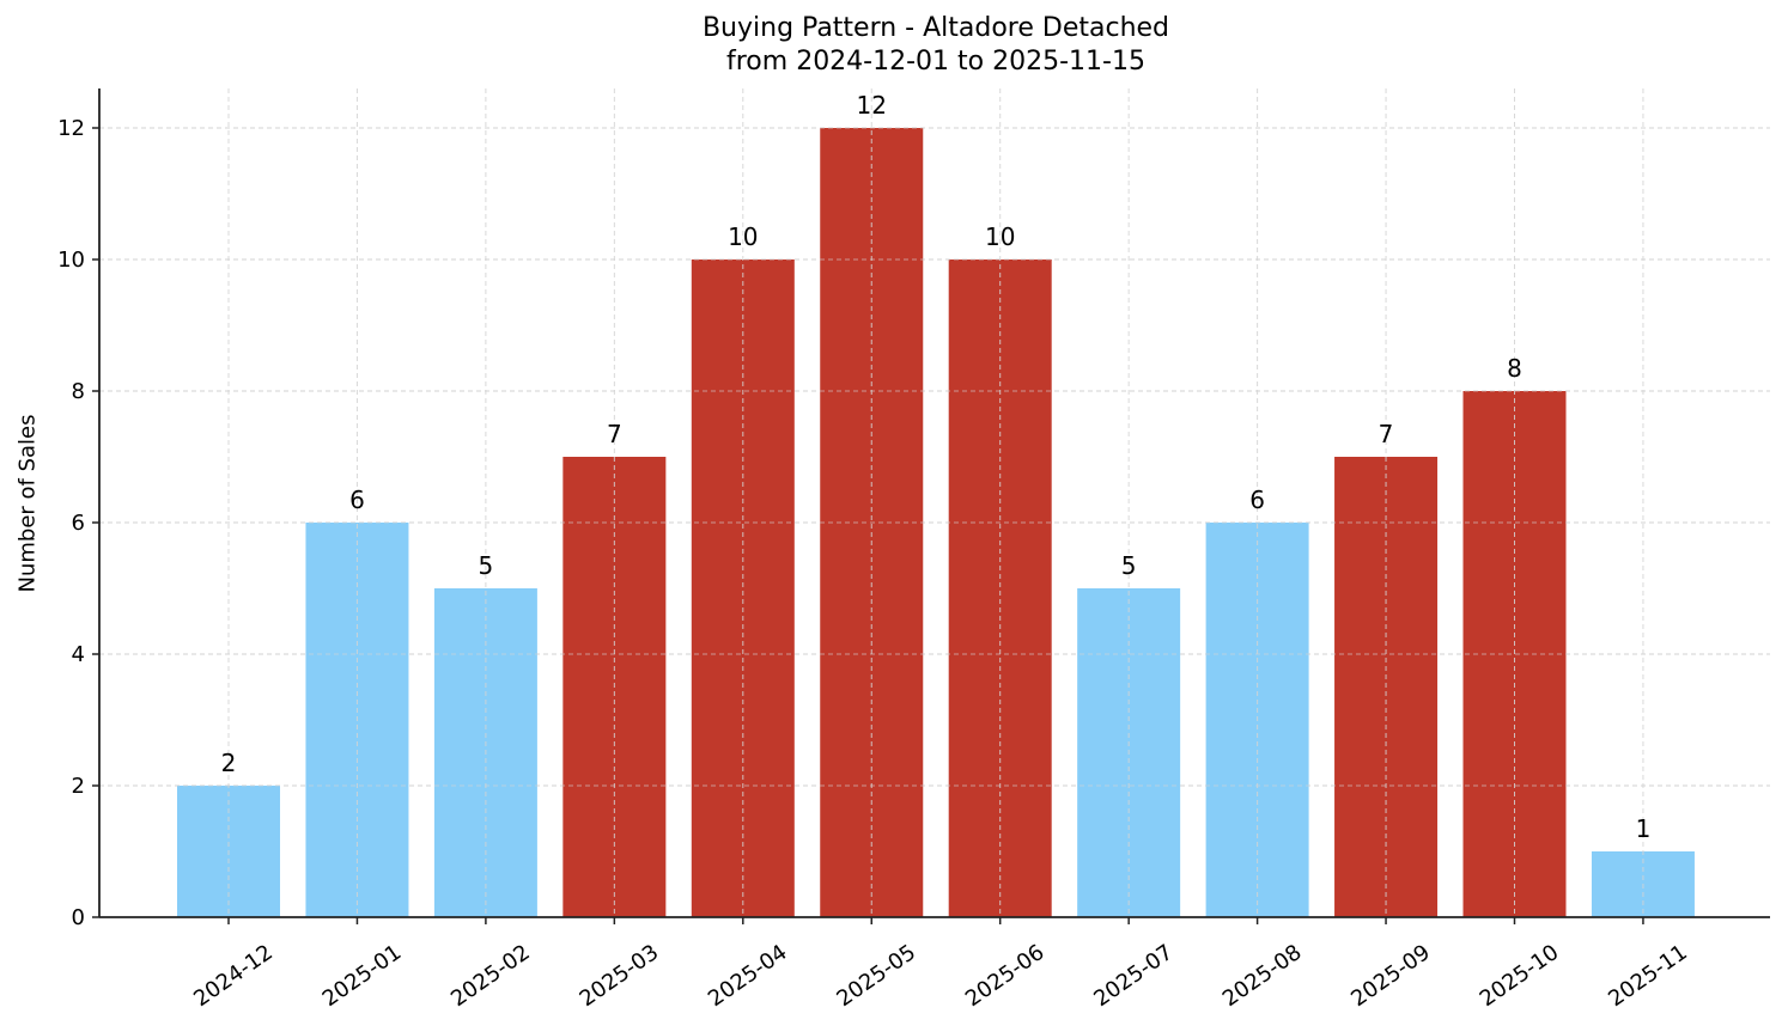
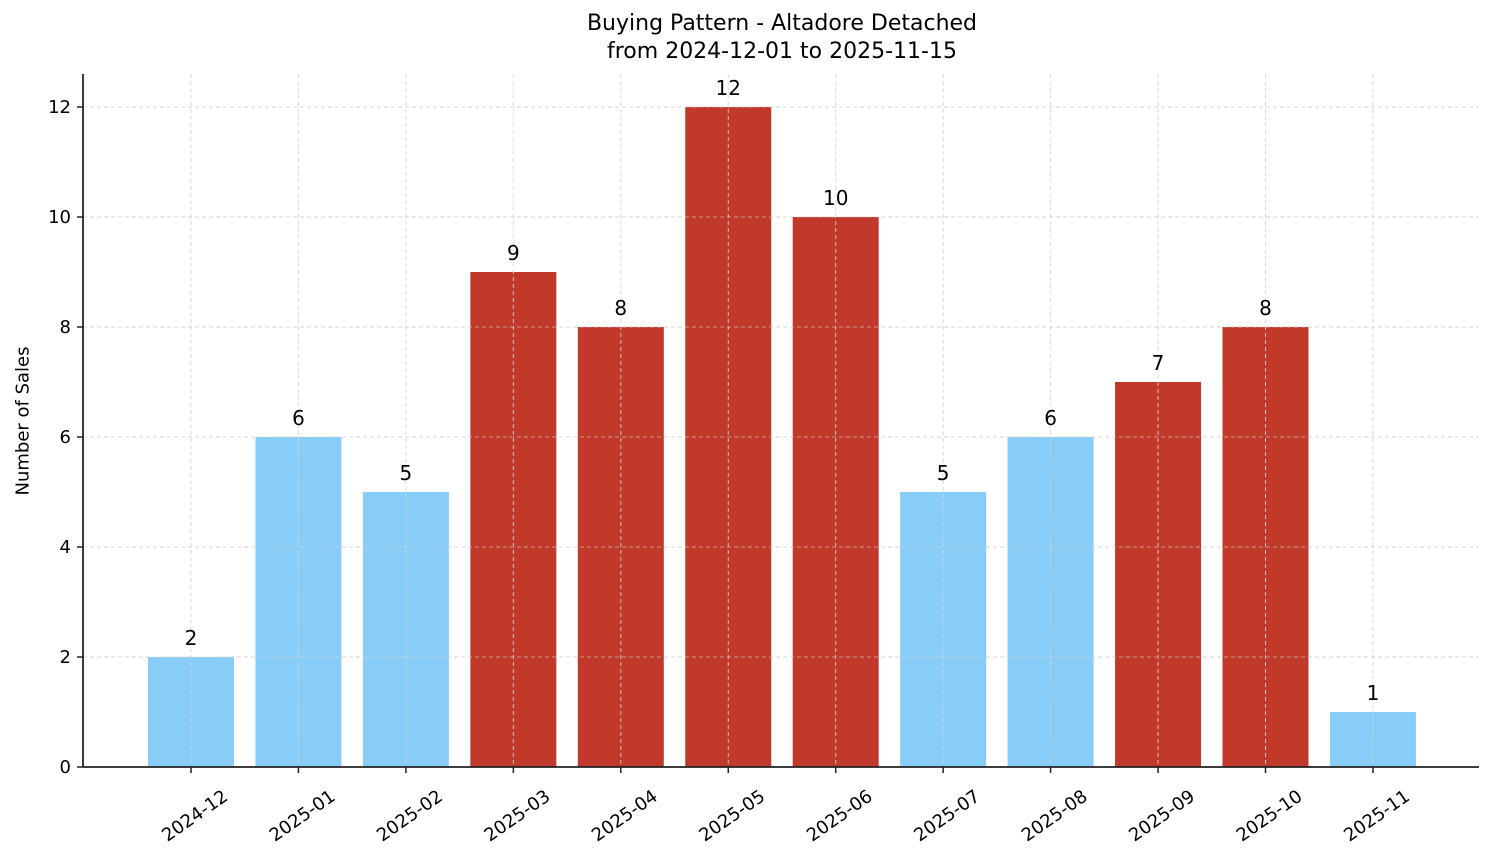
2025-03: 7 -> 9
2025-04: 10 -> 8
